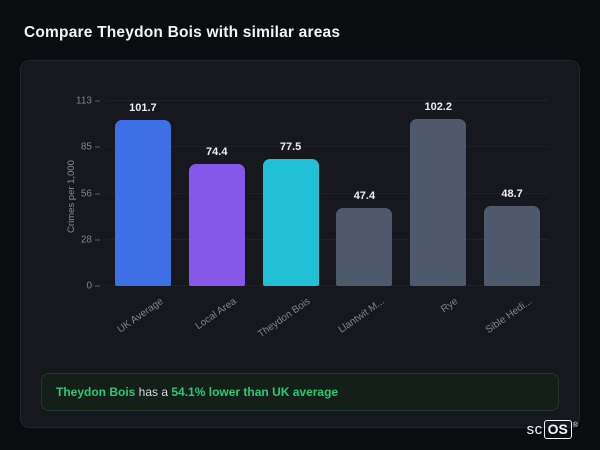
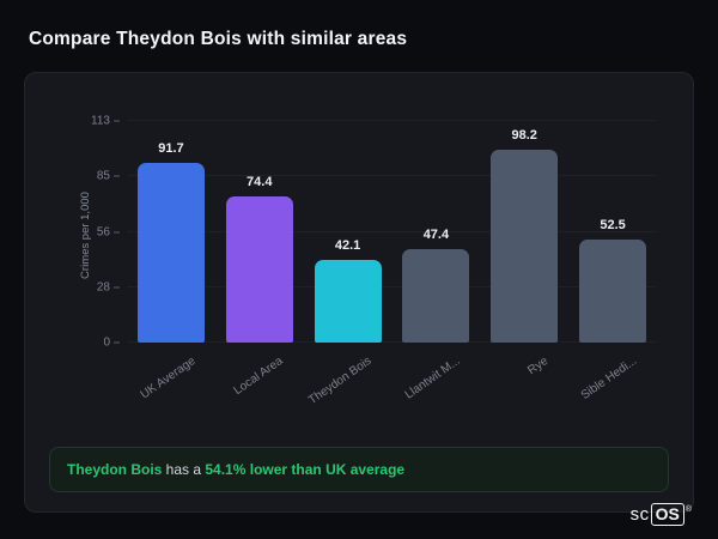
UK Average: 101.7 -> 91.7
Theydon Bois: 77.5 -> 42.1
Rye: 102.2 -> 98.2
Sible Hedi...: 48.7 -> 52.5
